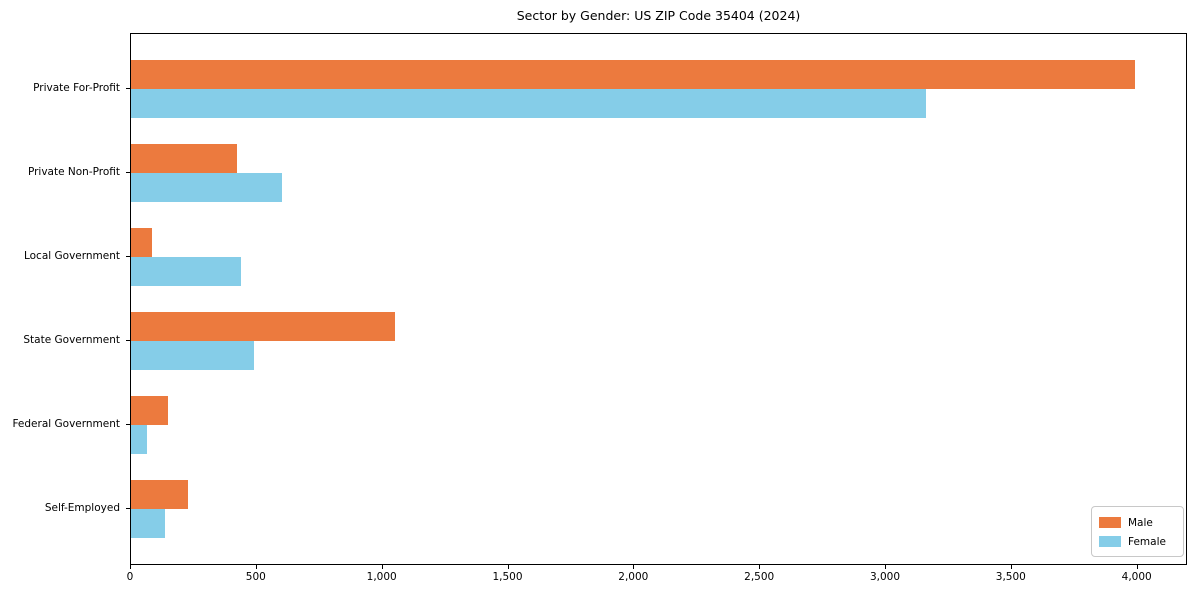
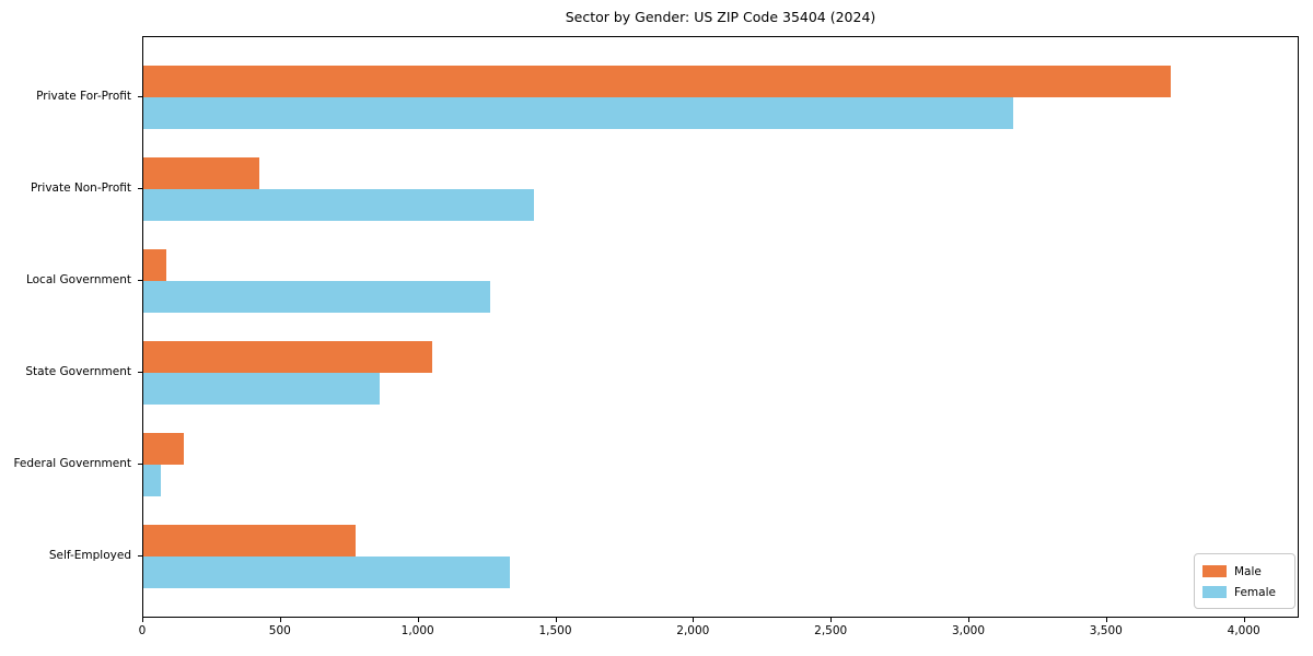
Male/Private For-Profit: 3990 -> 3730
Female/Private Non-Profit: 600 -> 1420
Female/Local Government: 440 -> 1260
Female/State Government: 490 -> 860
Male/Self-Employed: 220 -> 770
Female/Self-Employed: 140 -> 1330
